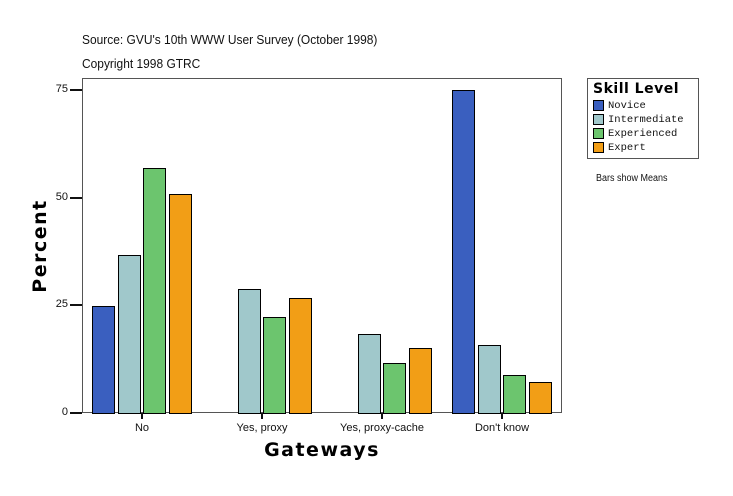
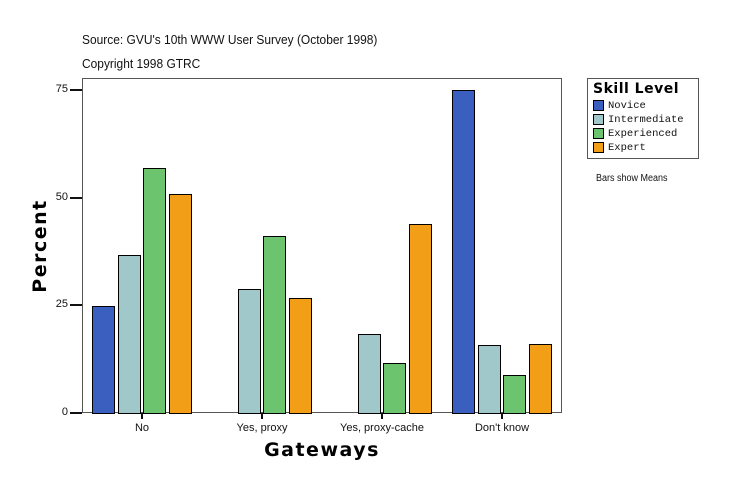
Experienced/Yes, proxy: 22 -> 41
Expert/Yes, proxy-cache: 15 -> 44
Expert/Don't know: 7 -> 16
